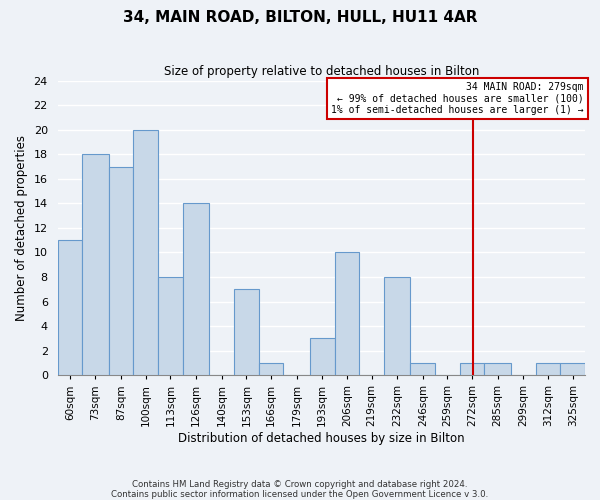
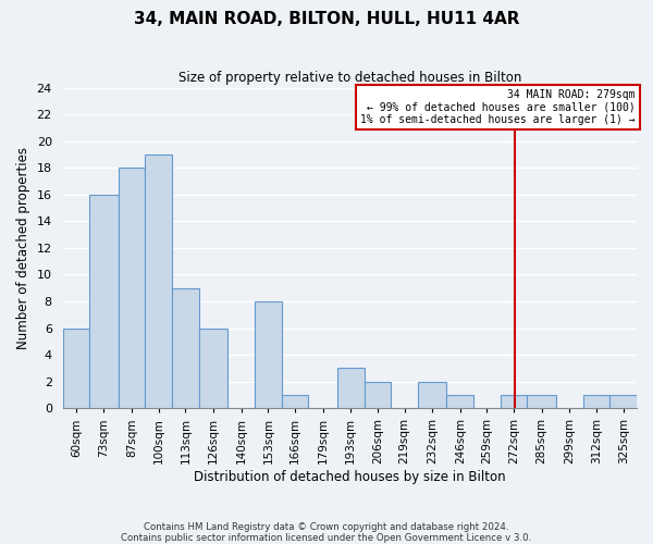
60sqm: 11 -> 6
73sqm: 18 -> 16
87sqm: 17 -> 18
100sqm: 20 -> 19
113sqm: 8 -> 9
126sqm: 14 -> 6
153sqm: 7 -> 8
206sqm: 10 -> 2
232sqm: 8 -> 2
